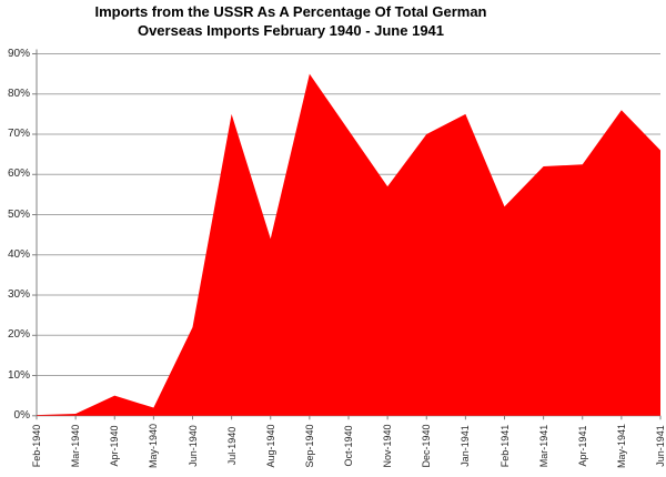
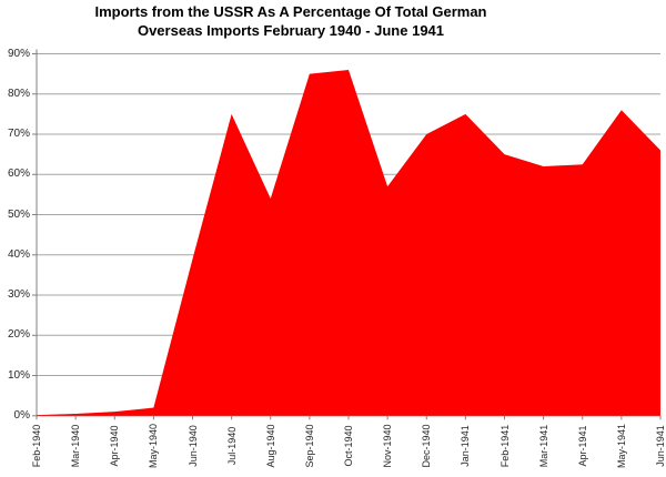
Apr-1940: 5% -> 1%
Jun-1940: 22% -> 39%
Aug-1940: 44% -> 54%
Oct-1940: 71% -> 86%
Feb-1941: 52% -> 65%
